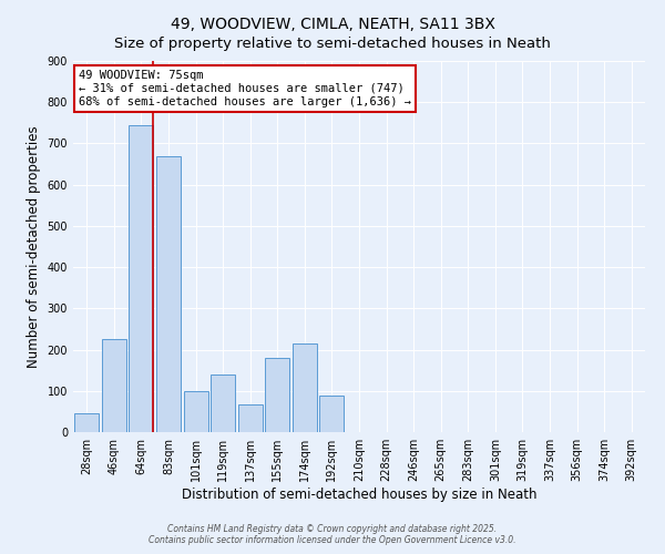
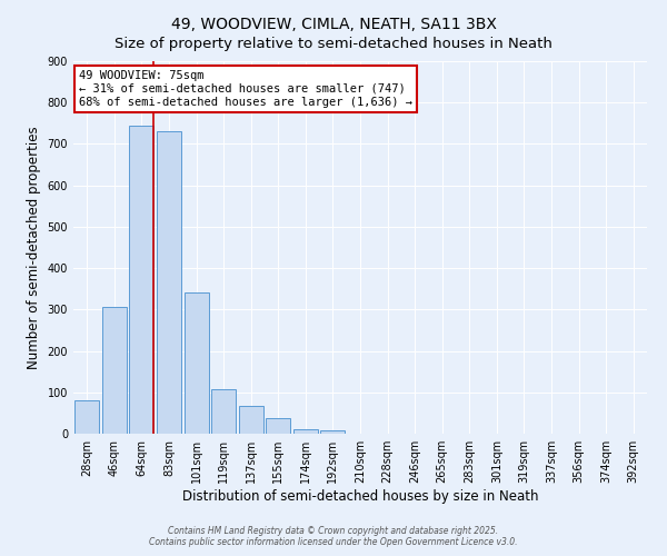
28sqm: 45 -> 80
46sqm: 225 -> 307
83sqm: 670 -> 730
101sqm: 100 -> 340
119sqm: 140 -> 108
155sqm: 180 -> 38
174sqm: 215 -> 12
192sqm: 90 -> 7
